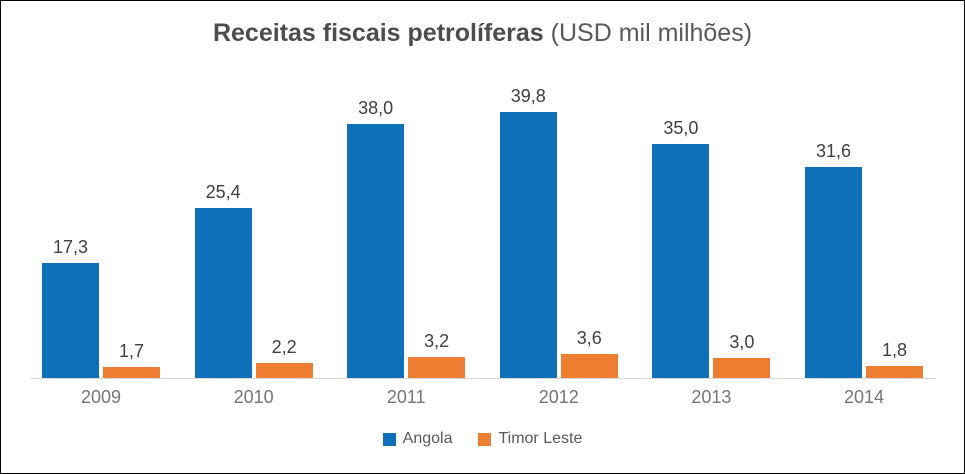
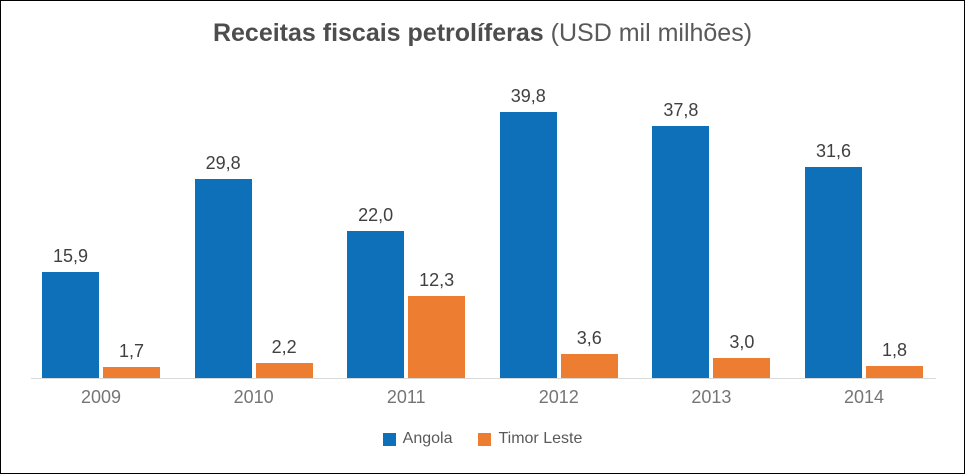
Angola/2009: 17,3 -> 15,9
Angola/2010: 25,4 -> 29,8
Angola/2011: 38,0 -> 22,0
Timor Leste/2011: 3,2 -> 12,3
Angola/2013: 35,0 -> 37,8
